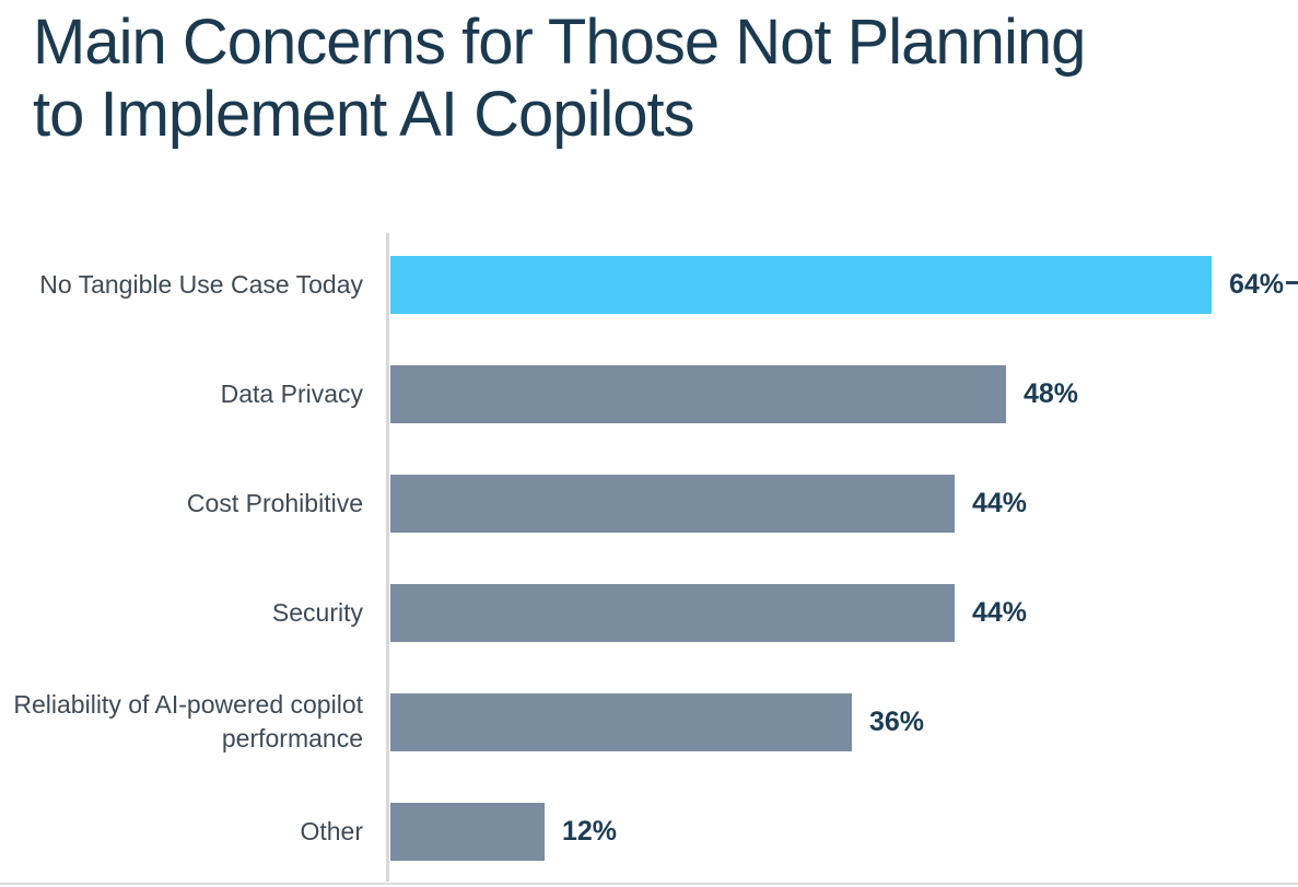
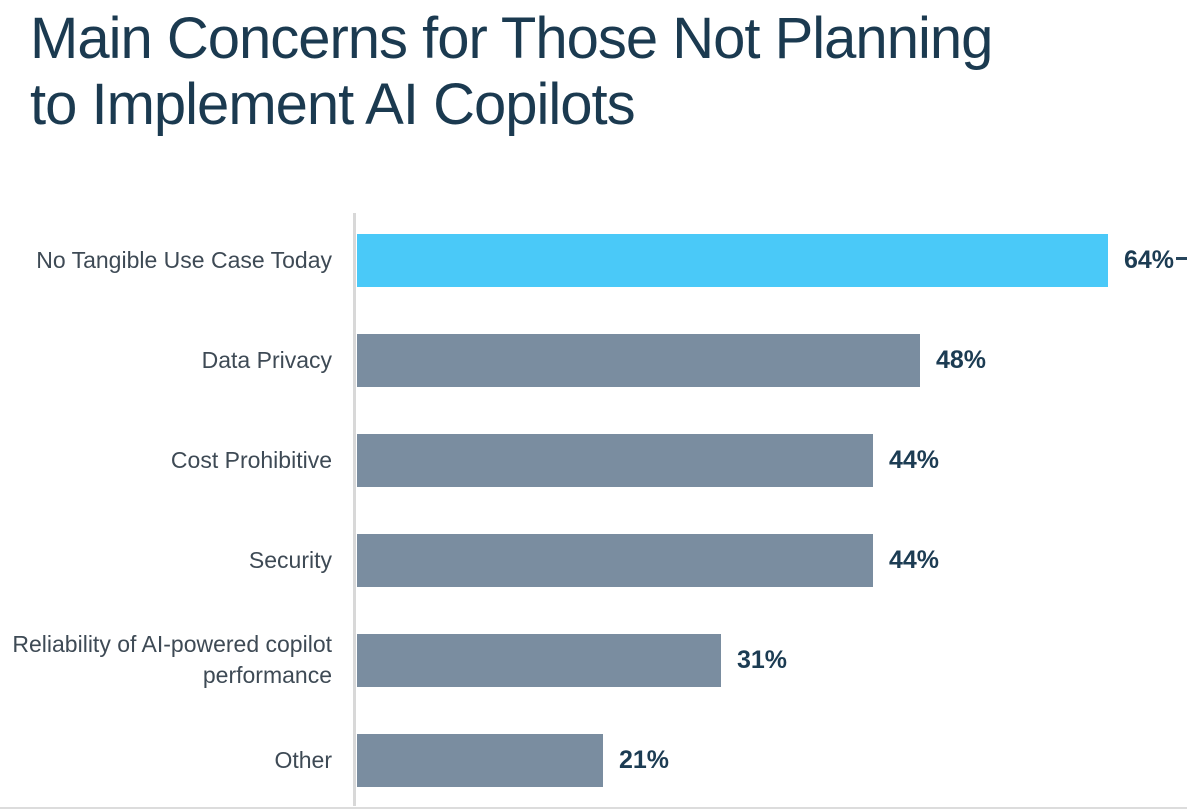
Reliability of AI-powered copilot performance: 36% -> 31%
Other: 12% -> 21%
